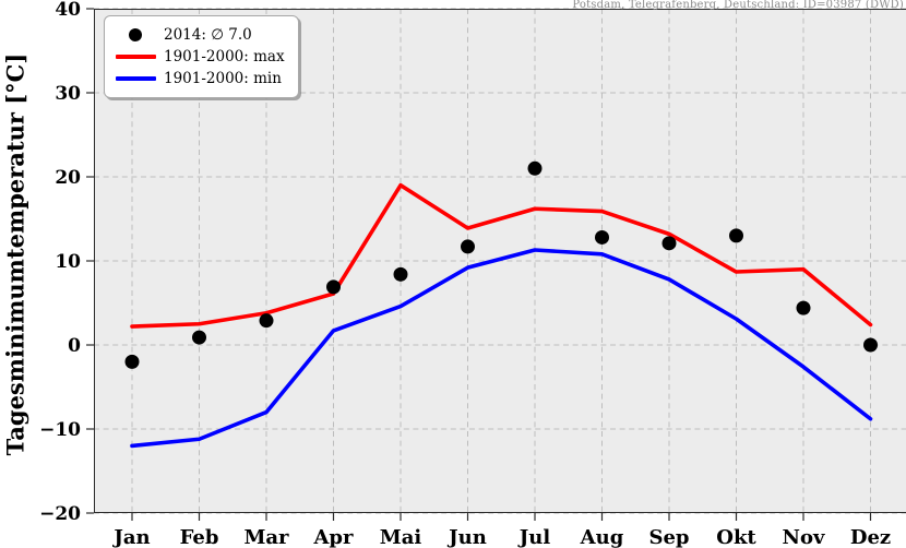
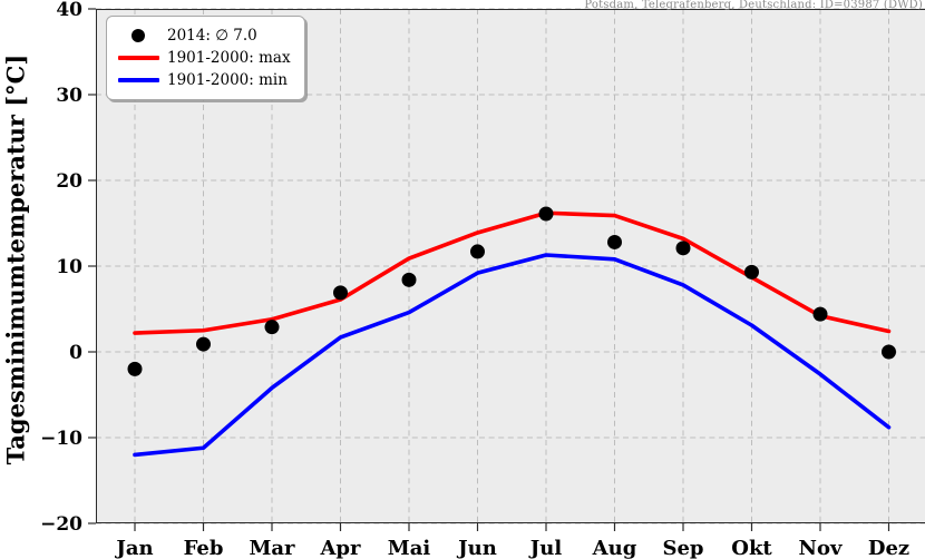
1901-2000: min/Mar: -8 -> -4
1901-2000: max/Mai: 19 -> 11
2014: ∅ 7.0/Jul: 21 -> 16
2014: ∅ 7.0/Okt: 13 -> 9
1901-2000: max/Nov: 9 -> 4
